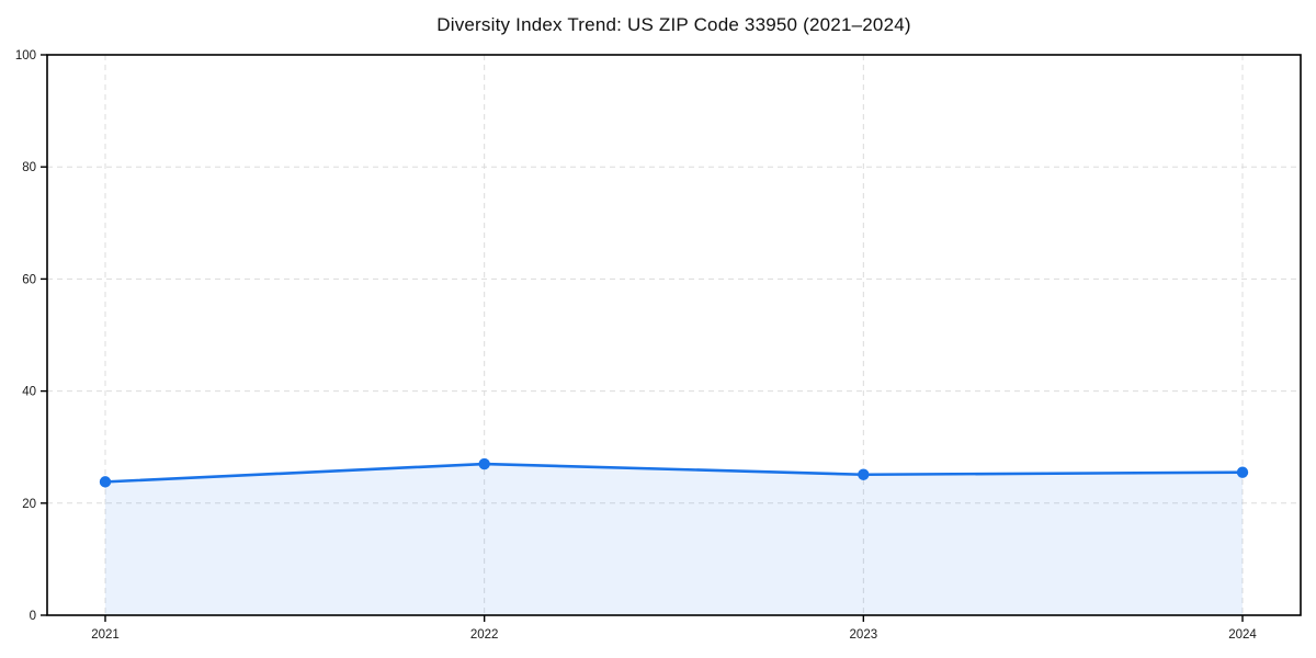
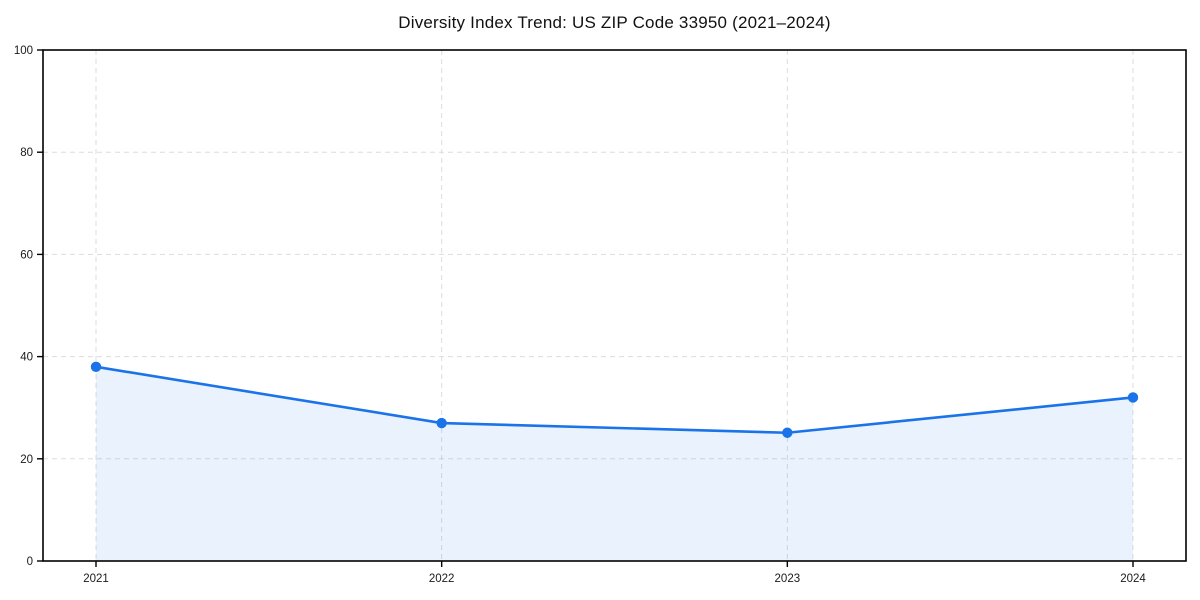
2021: 24 -> 38
2024: 26 -> 32
